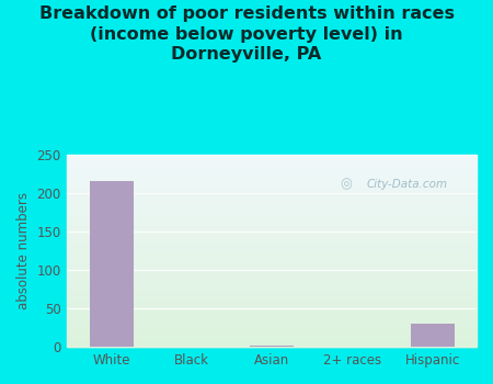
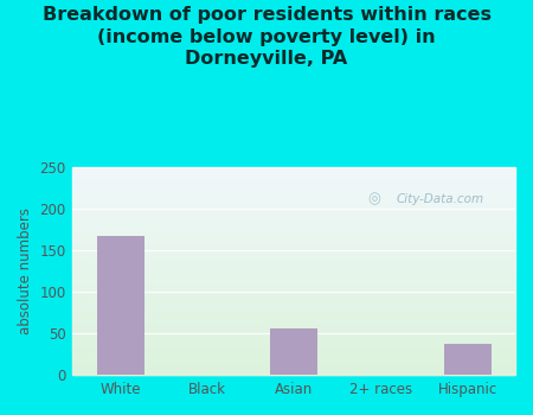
White: 216 -> 168
Asian: 2 -> 56
Hispanic: 30 -> 38
